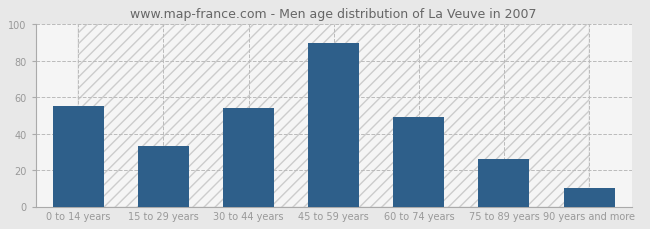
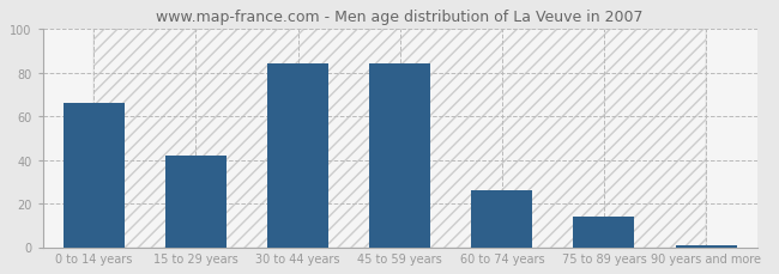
0 to 14 years: 55 -> 66
15 to 29 years: 33 -> 42
30 to 44 years: 54 -> 84
45 to 59 years: 90 -> 84
60 to 74 years: 49 -> 26
75 to 89 years: 26 -> 14
90 years and more: 10 -> 1
